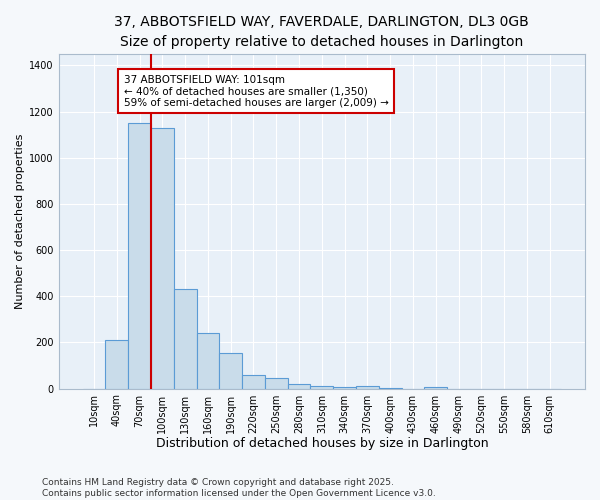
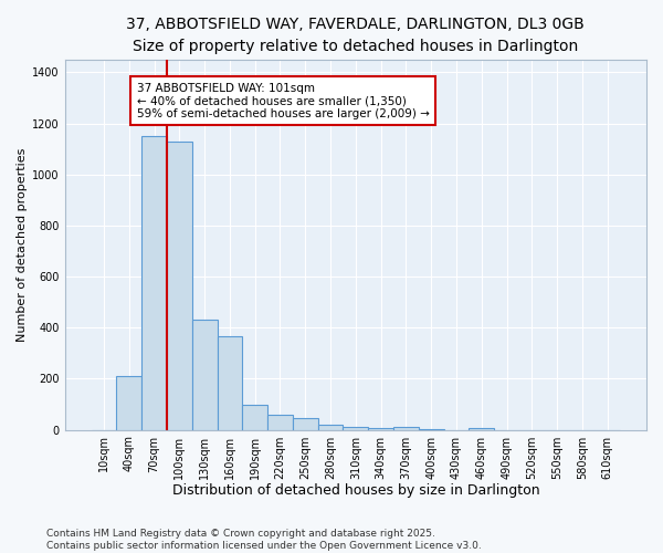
160sqm: 240 -> 365
190sqm: 155 -> 100
